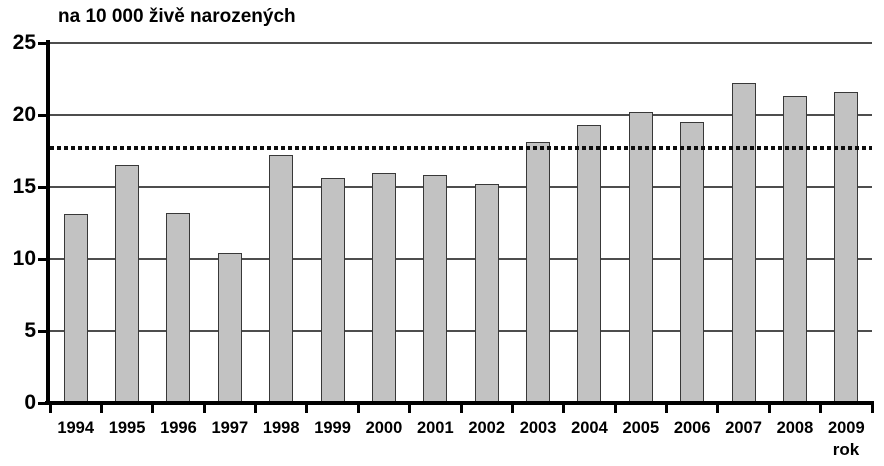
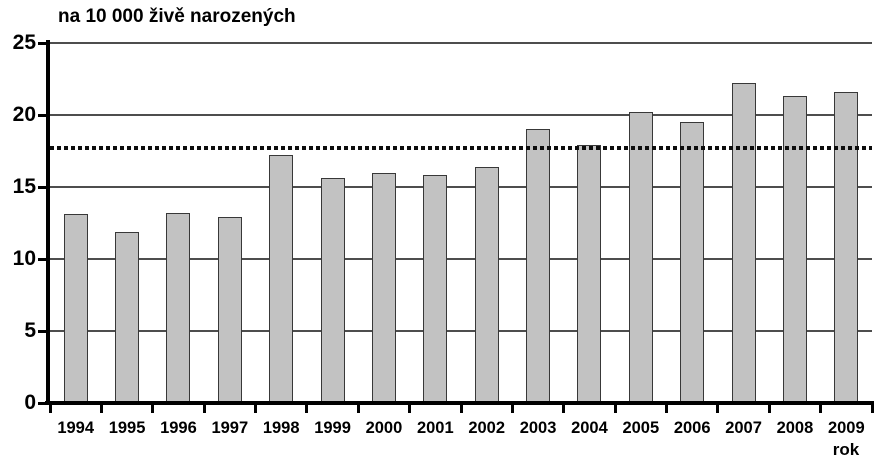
1995: 16.5 -> 11.9
1997: 10.4 -> 12.9
2002: 15.2 -> 16.4
2003: 18.1 -> 19.0
2004: 19.3 -> 17.9
